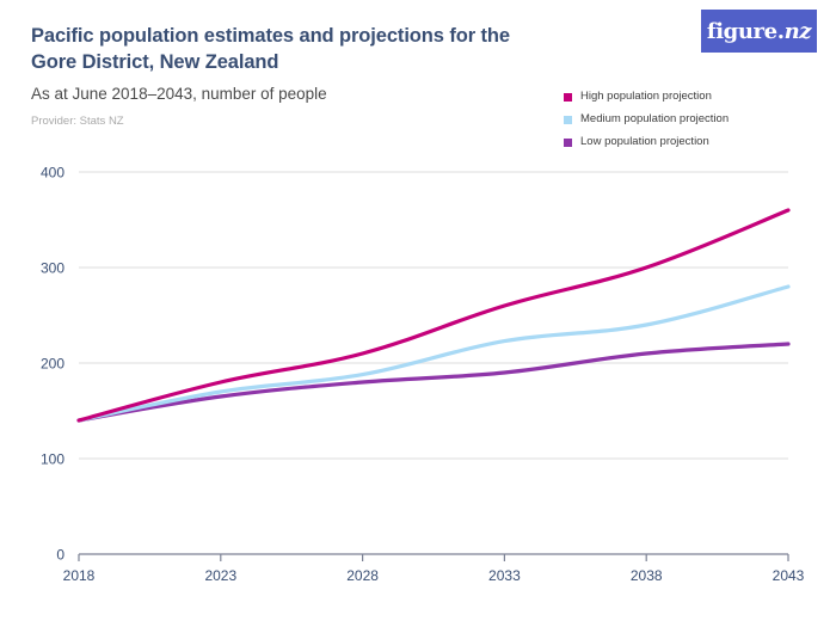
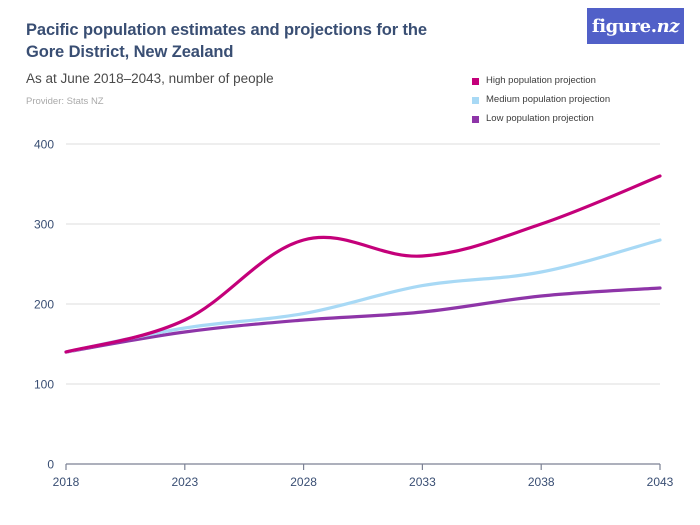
High population projection/2028: 210 -> 280
